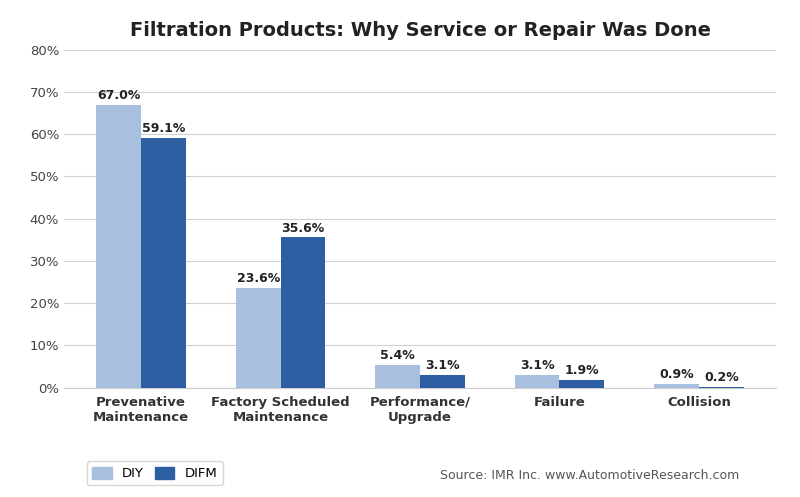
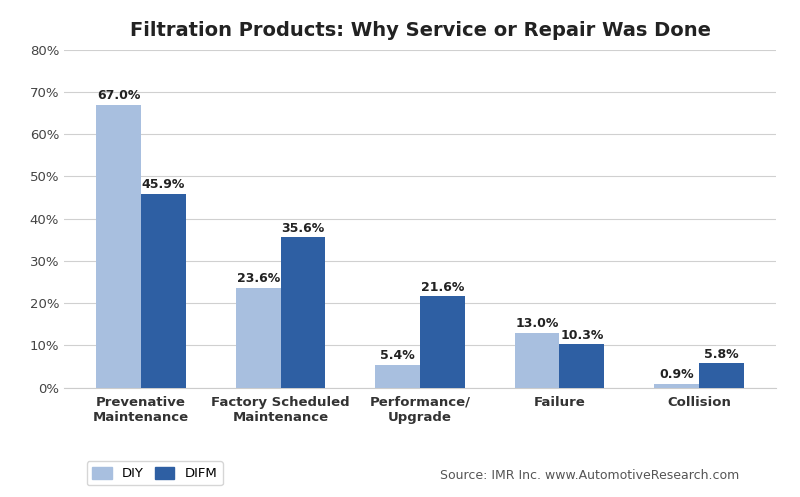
DIFM/Prevenative Maintenance: 59.1% -> 45.9%
DIFM/Performance/ Upgrade: 3.1% -> 21.6%
DIY/Failure: 3.1% -> 13.0%
DIFM/Failure: 1.9% -> 10.3%
DIFM/Collision: 0.2% -> 5.8%
